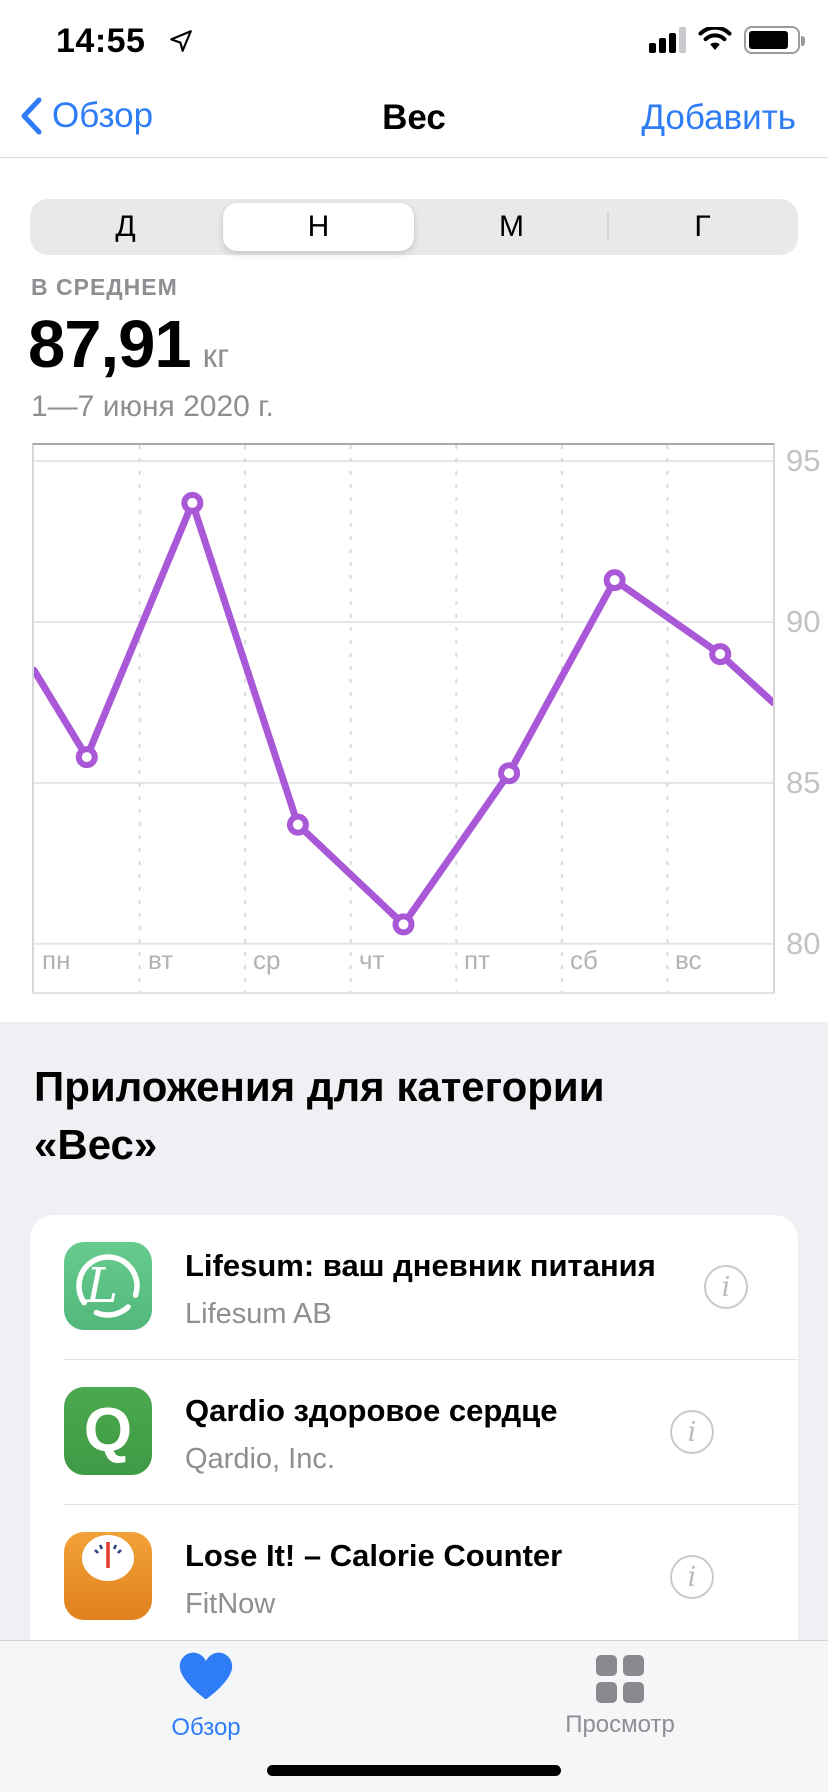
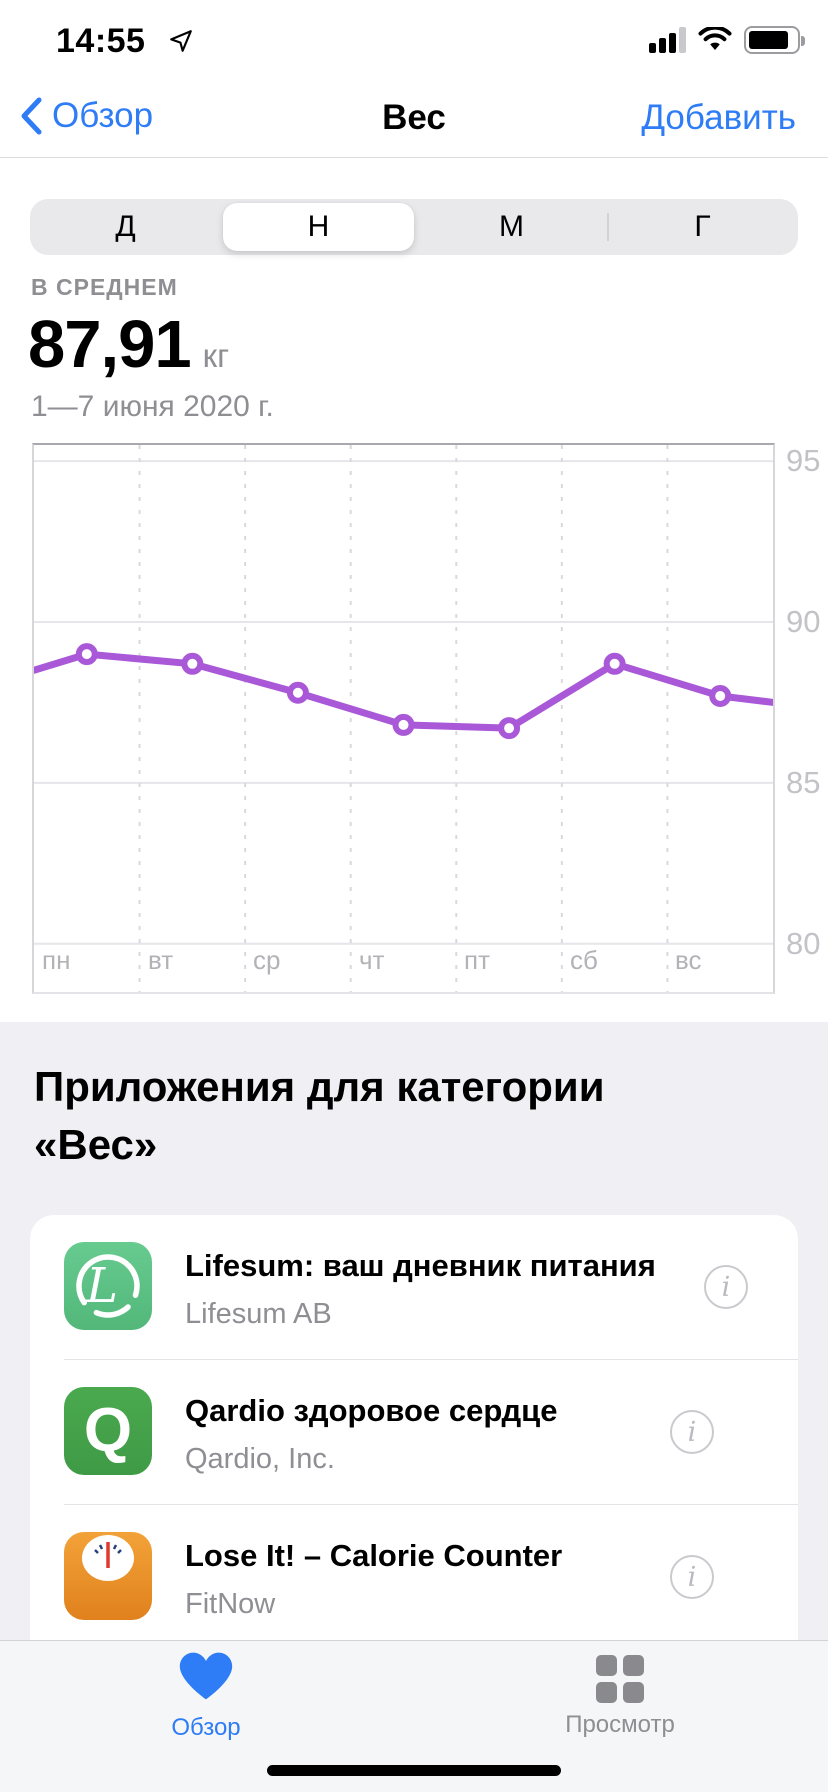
пн: 85.8 -> 89.0
вт: 93.7 -> 88.7
ср: 83.7 -> 87.8
чт: 80.6 -> 86.8
пт: 85.3 -> 86.7
сб: 91.3 -> 88.7
вс: 89.0 -> 87.7
